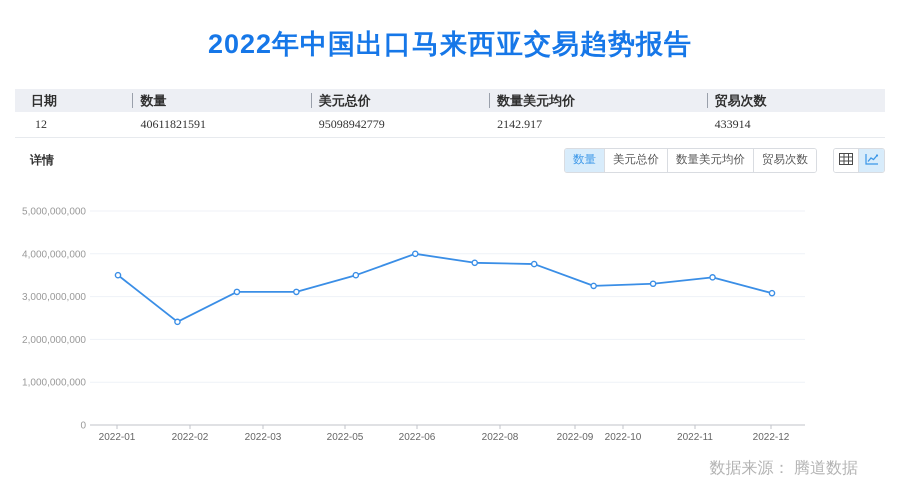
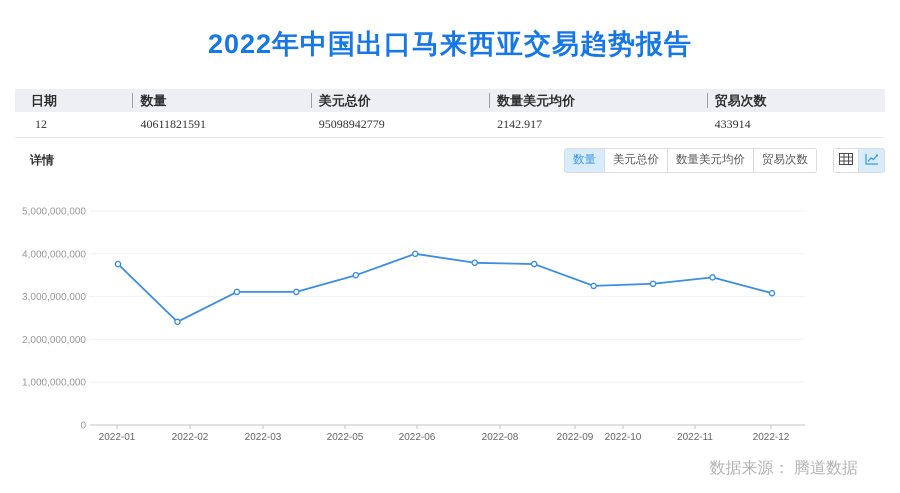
2022-01: 3500000000 -> 3800000000
